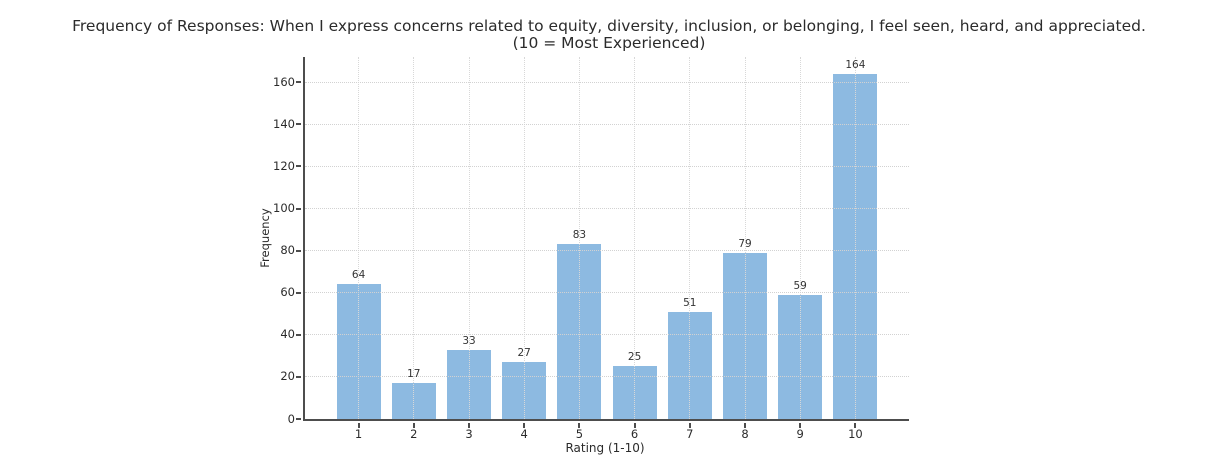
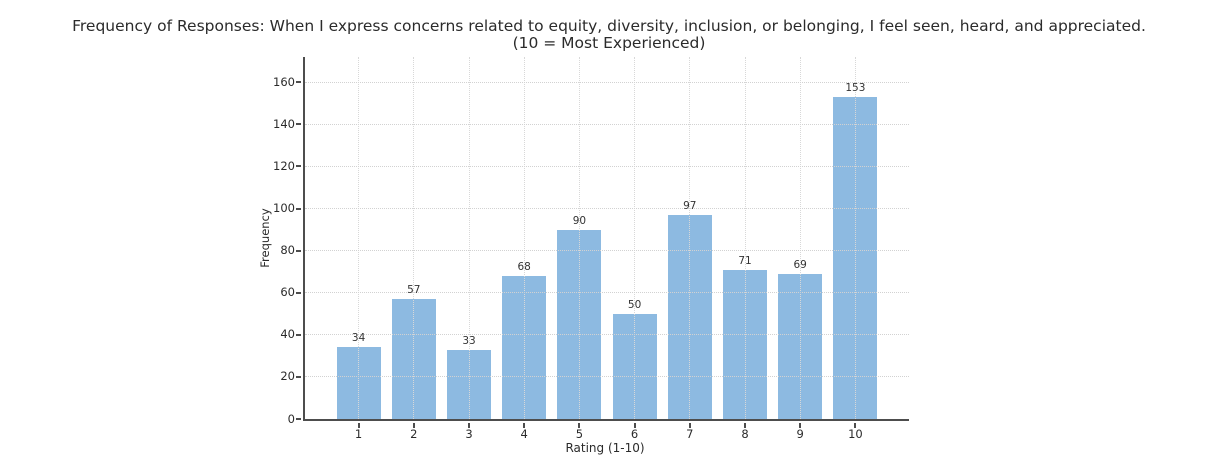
1: 64 -> 34
2: 17 -> 57
4: 27 -> 68
5: 83 -> 90
6: 25 -> 50
7: 51 -> 97
8: 79 -> 71
9: 59 -> 69
10: 164 -> 153
